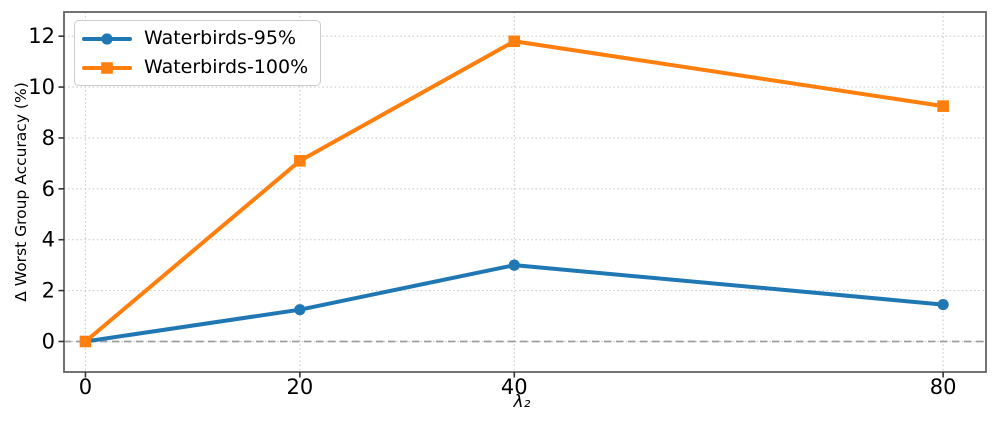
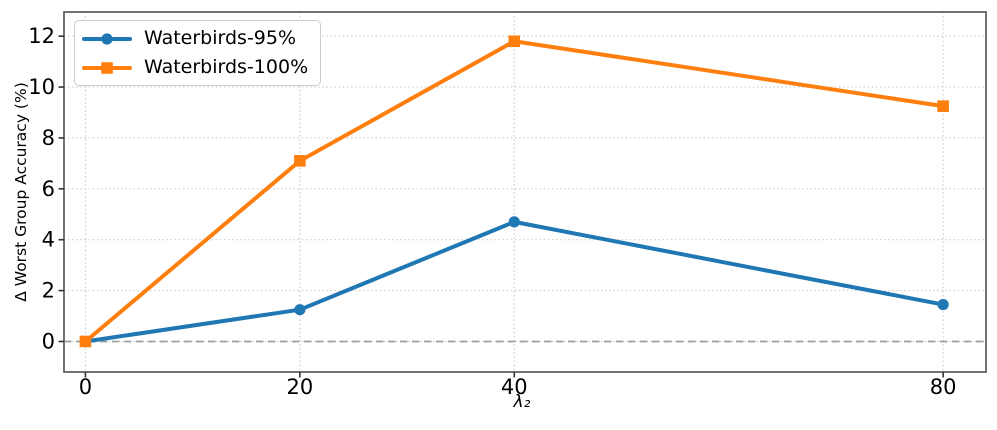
Waterbirds-95%/40: 3.0 -> 4.7
